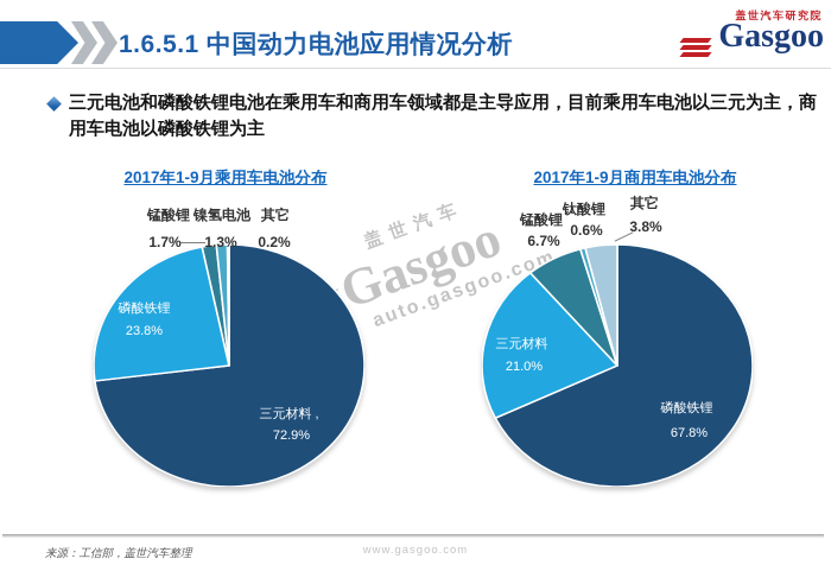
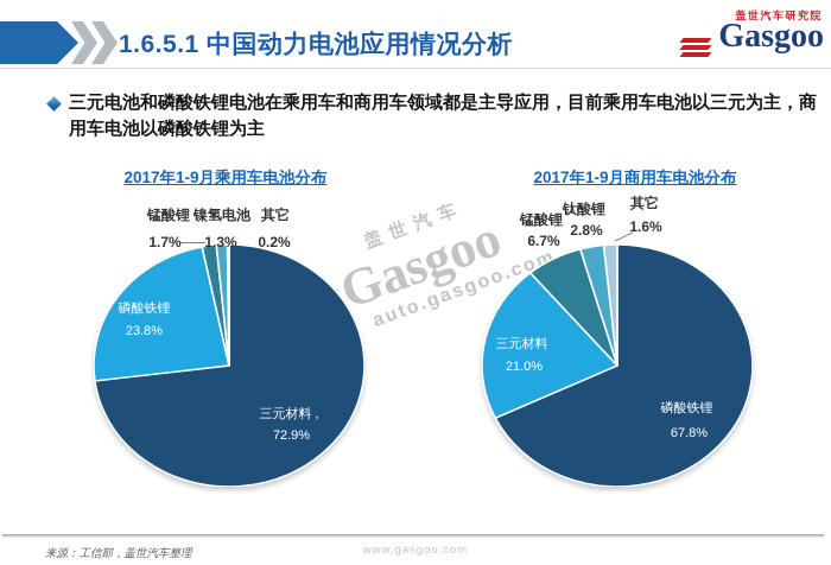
2017年1-9月商用车电池分布/钛酸锂: 0.6% -> 2.8%
2017年1-9月商用车电池分布/其它: 3.8% -> 1.6%
